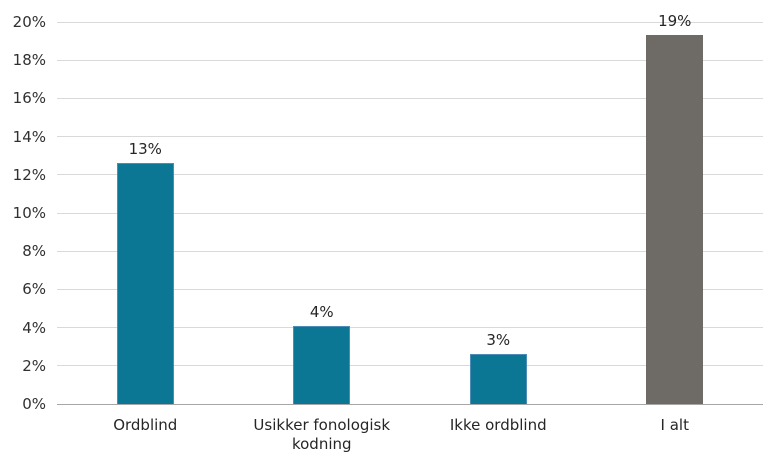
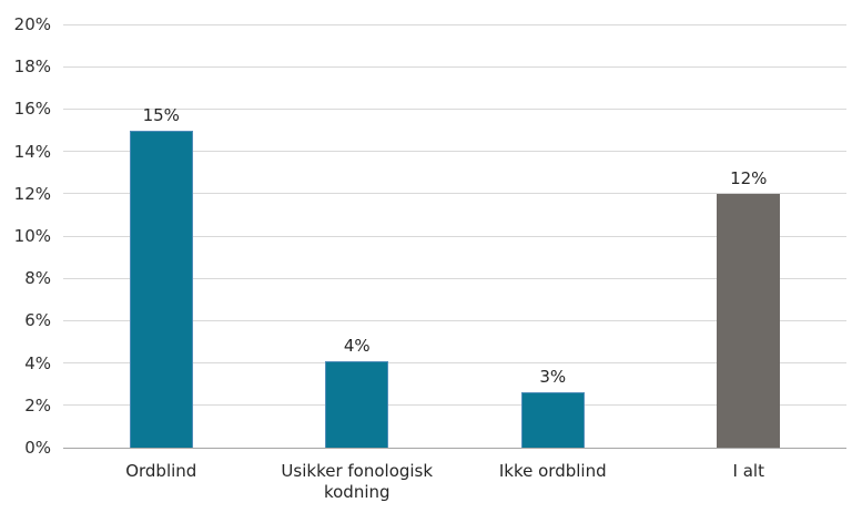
Ordblind: 13% -> 15%
I alt: 19% -> 12%
